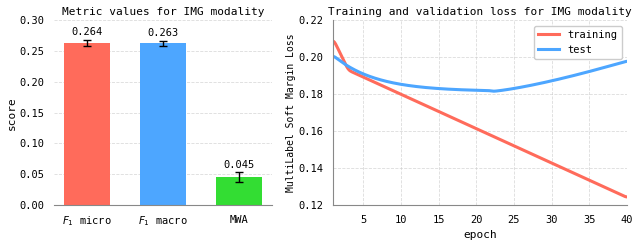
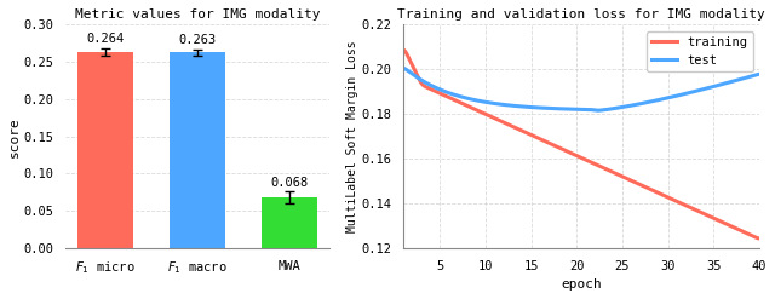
Metric values for IMG modality/MWA: 0.045 -> 0.068
